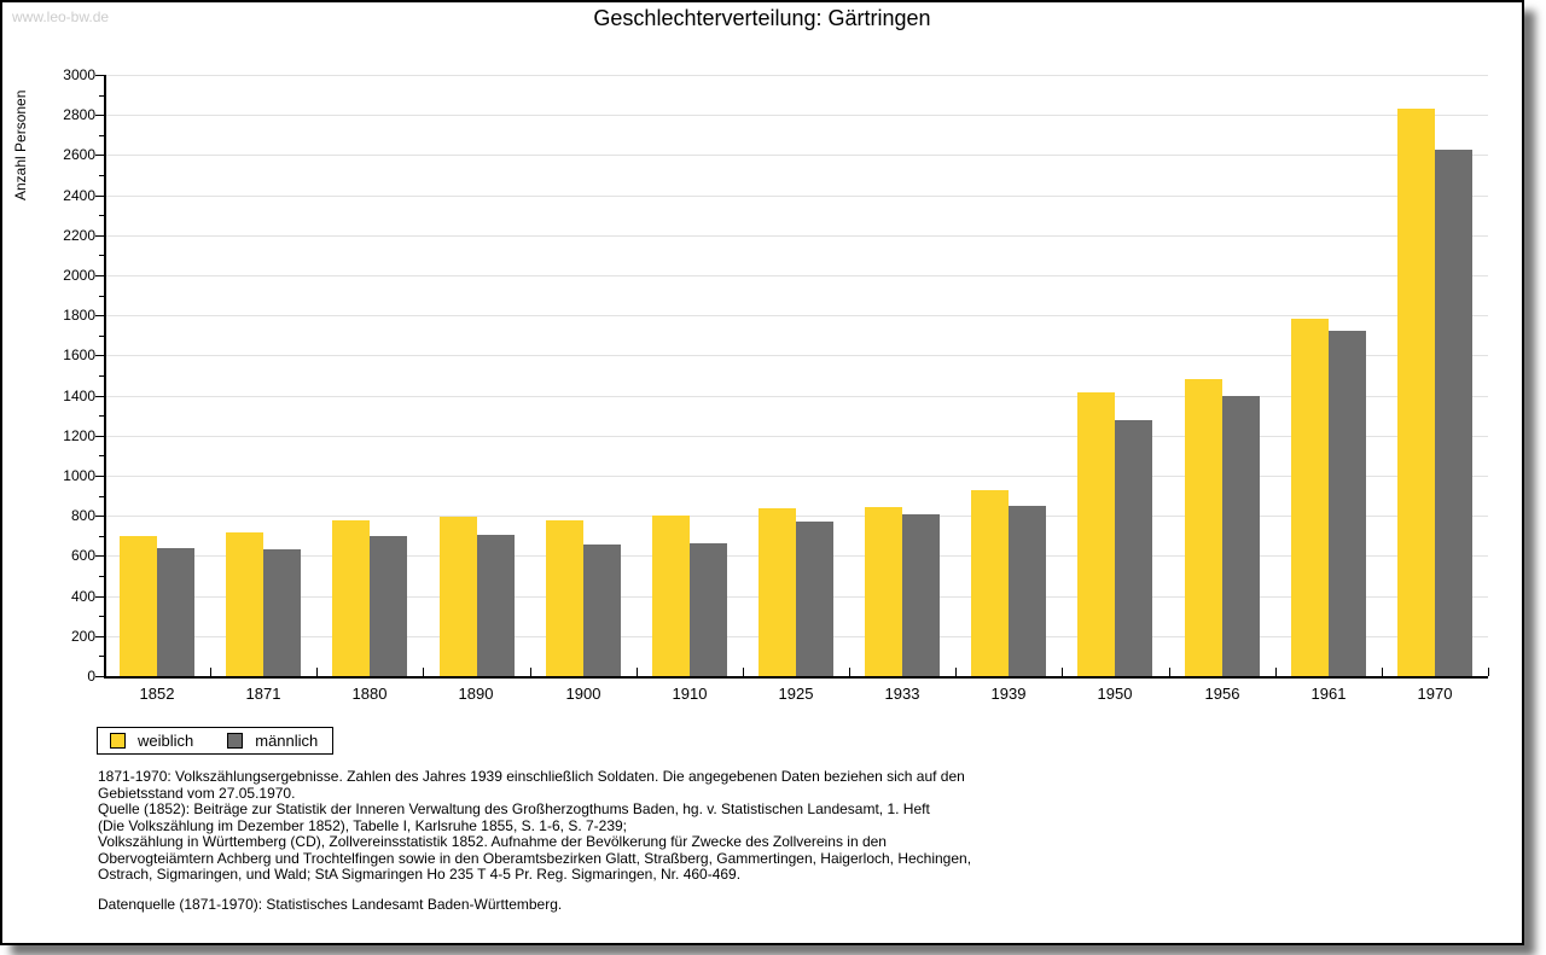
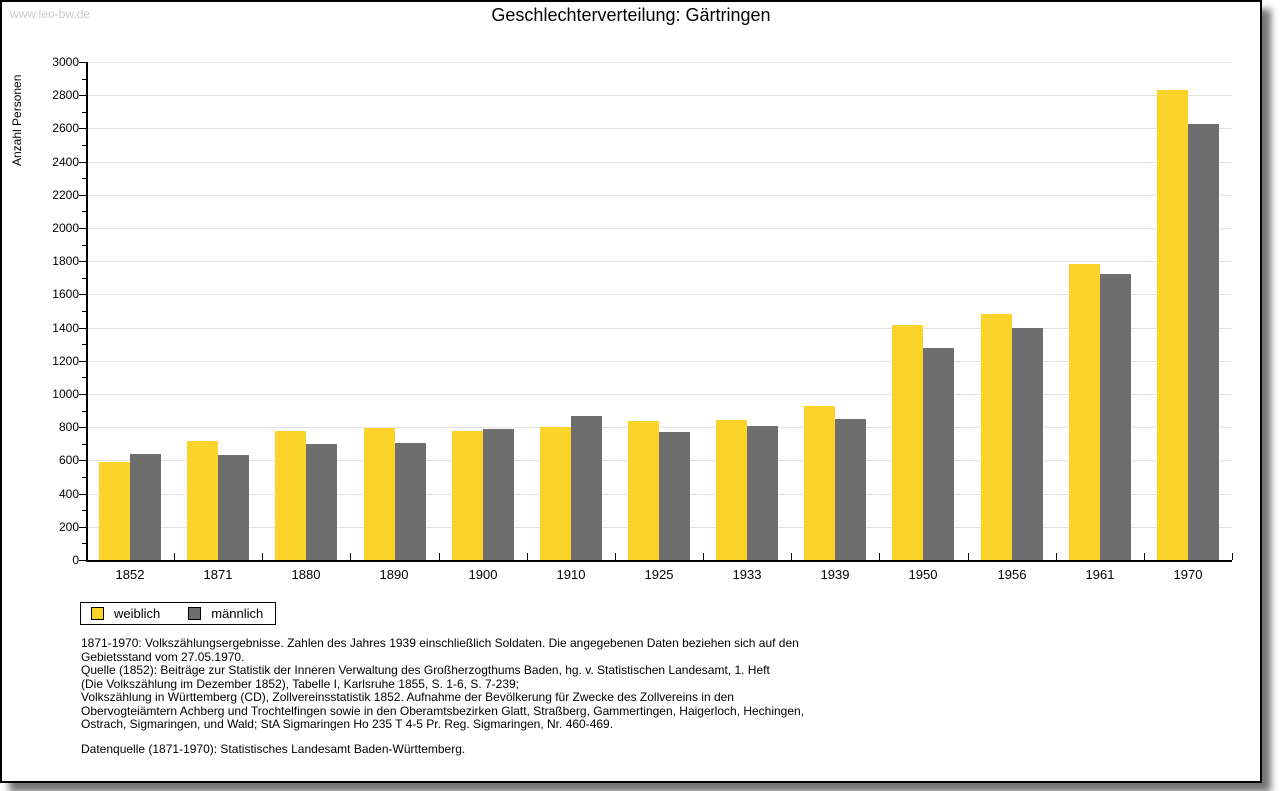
weiblich/1852: 700 -> 590
männlich/1900: 660 -> 790
männlich/1910: 660 -> 870
